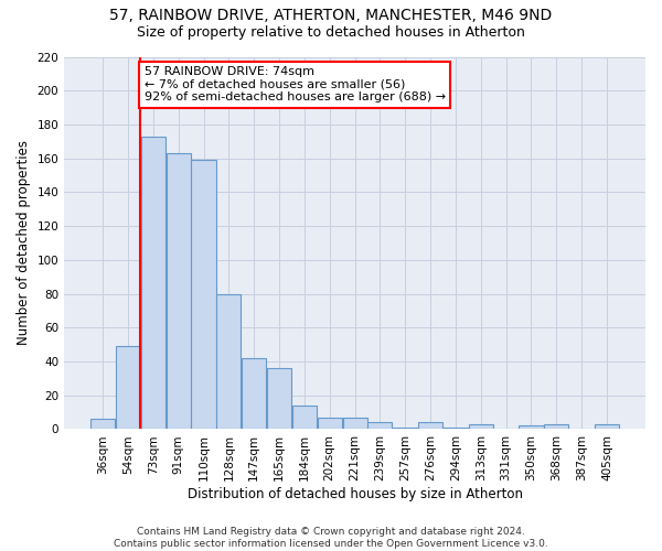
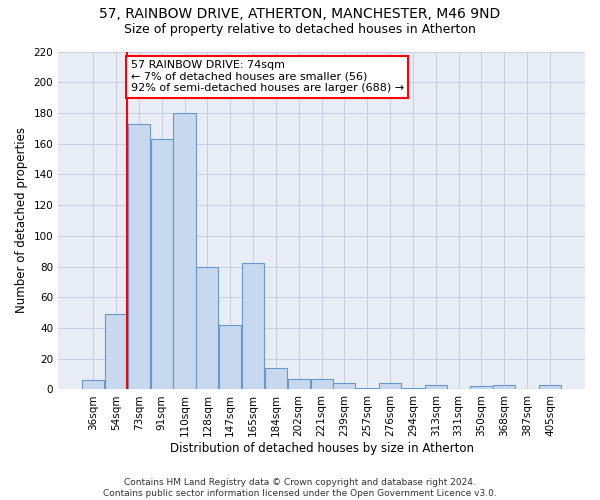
110sqm: 159 -> 180
165sqm: 36 -> 82
